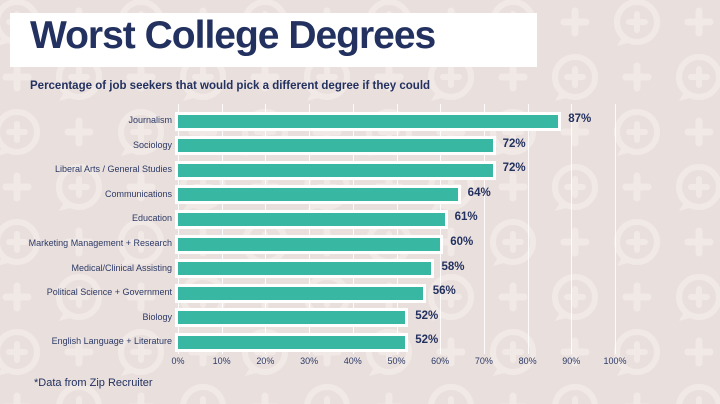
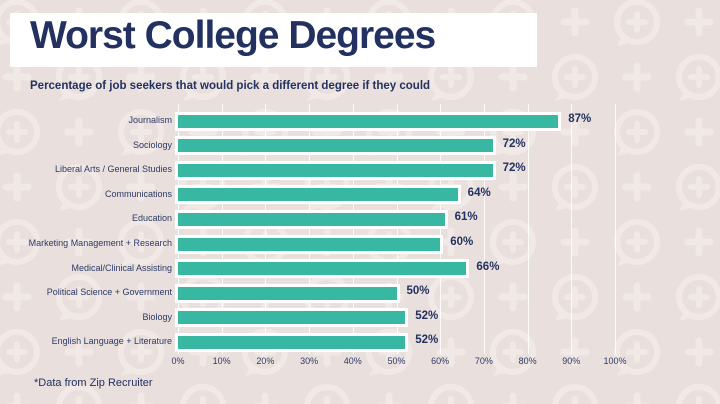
Medical/Clinical Assisting: 58% -> 66%
Political Science + Government: 56% -> 50%
